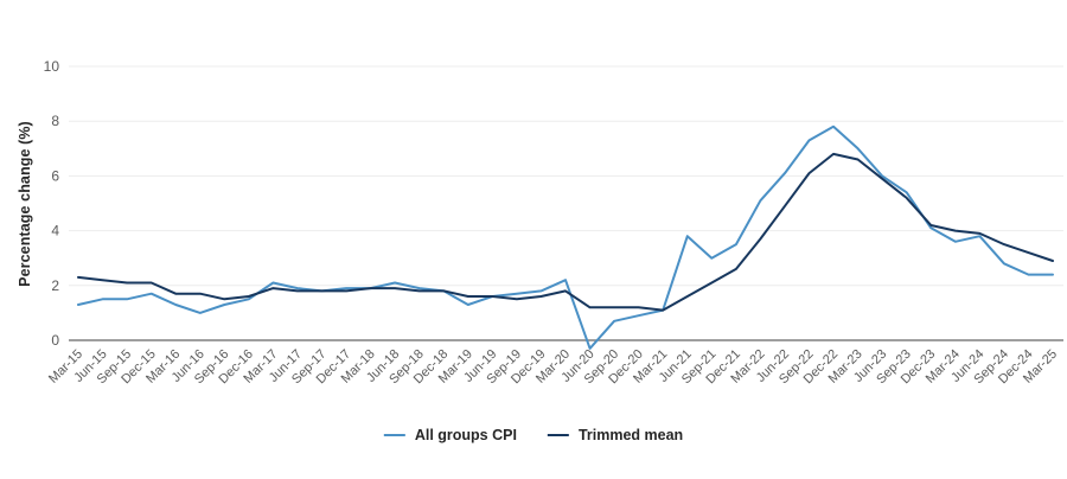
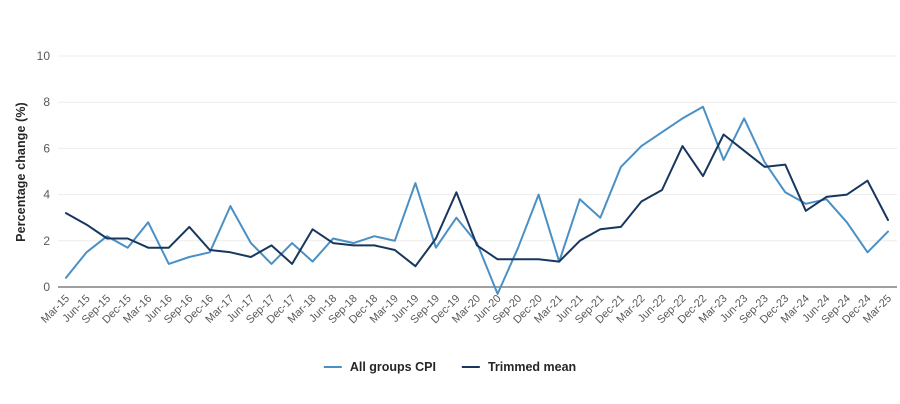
All groups CPI/Mar-15: 1.3 -> 0.4
Trimmed mean/Mar-15: 2.3 -> 3.2
Trimmed mean/Jun-15: 2.2 -> 2.7
All groups CPI/Sep-15: 1.5 -> 2.2
All groups CPI/Mar-16: 1.3 -> 2.8
Trimmed mean/Sep-16: 1.5 -> 2.6
All groups CPI/Mar-17: 2.1 -> 3.5
Trimmed mean/Mar-17: 1.9 -> 1.5
Trimmed mean/Jun-17: 1.8 -> 1.3
All groups CPI/Sep-17: 1.8 -> 1.0
Trimmed mean/Dec-17: 1.8 -> 1.0
All groups CPI/Mar-18: 1.9 -> 1.1
Trimmed mean/Mar-18: 1.9 -> 2.5
All groups CPI/Dec-18: 1.8 -> 2.2
All groups CPI/Mar-19: 1.3 -> 2.0
All groups CPI/Jun-19: 1.6 -> 4.5
Trimmed mean/Jun-19: 1.6 -> 0.9
Trimmed mean/Sep-19: 1.5 -> 2.1
All groups CPI/Dec-19: 1.8 -> 3.0
Trimmed mean/Dec-19: 1.6 -> 4.1
All groups CPI/Mar-20: 2.2 -> 1.9
All groups CPI/Sep-20: 0.7 -> 1.7
All groups CPI/Dec-20: 0.9 -> 4.0
Trimmed mean/Jun-21: 1.6 -> 2.0
Trimmed mean/Sep-21: 2.1 -> 2.5
All groups CPI/Dec-21: 3.5 -> 5.2
All groups CPI/Mar-22: 5.1 -> 6.1
All groups CPI/Jun-22: 6.1 -> 6.7
Trimmed mean/Jun-22: 4.9 -> 4.2
Trimmed mean/Dec-22: 6.8 -> 4.8
All groups CPI/Mar-23: 7.0 -> 5.5
All groups CPI/Jun-23: 6.0 -> 7.3
Trimmed mean/Dec-23: 4.2 -> 5.3
Trimmed mean/Mar-24: 4.0 -> 3.3
Trimmed mean/Sep-24: 3.5 -> 4.0
All groups CPI/Dec-24: 2.4 -> 1.5
Trimmed mean/Dec-24: 3.2 -> 4.6
